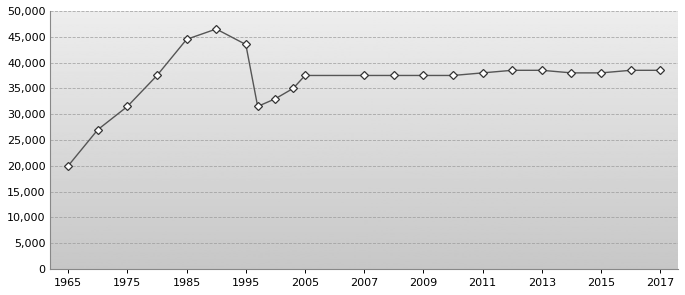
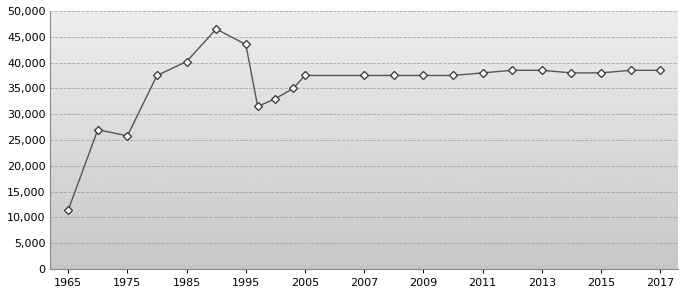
1965: 20,000 -> 11,400
1975: 31,500 -> 25,800
1985: 44,500 -> 40,200
